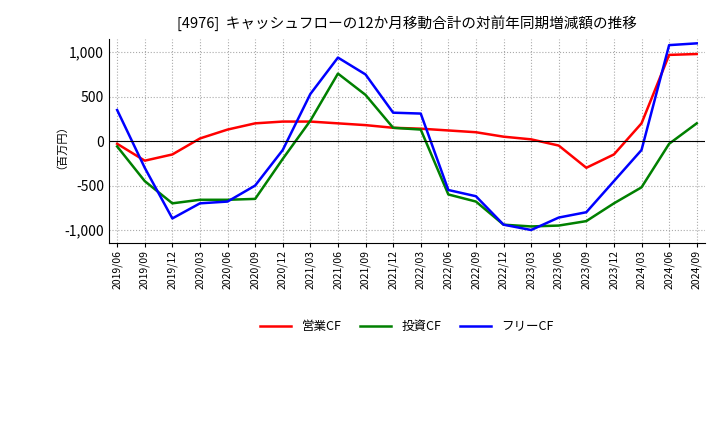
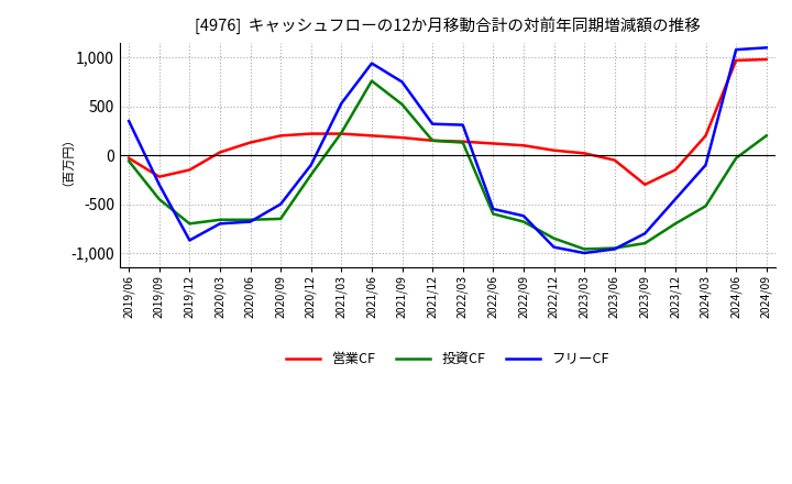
投資CF/2022/12: -940 -> -850
フリーCF/2023/06: -860 -> -960
